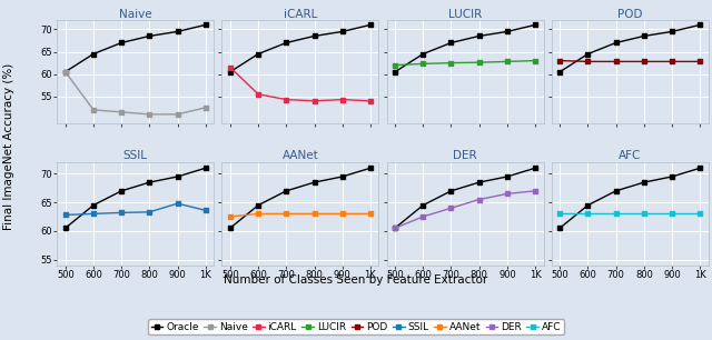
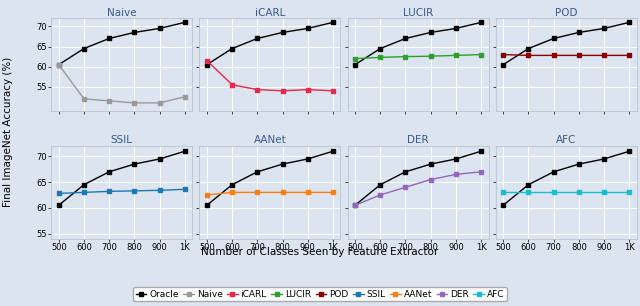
SSIL/SSIL/900: 64.8 -> 63.4
